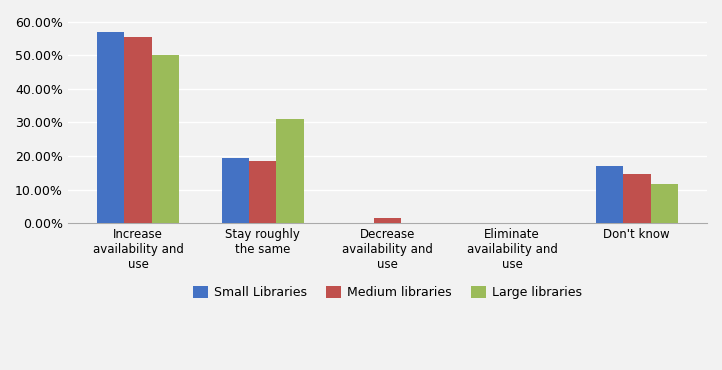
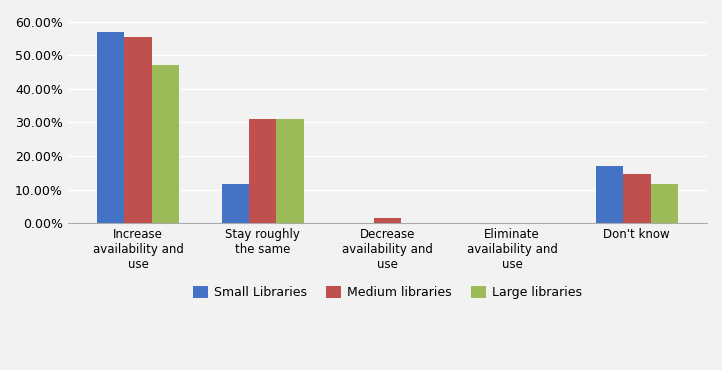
Large libraries/Increase availability and use: 50.0% -> 47.0%
Small Libraries/Stay roughly the same: 19.5% -> 11.5%
Medium libraries/Stay roughly the same: 18.5% -> 31.0%
